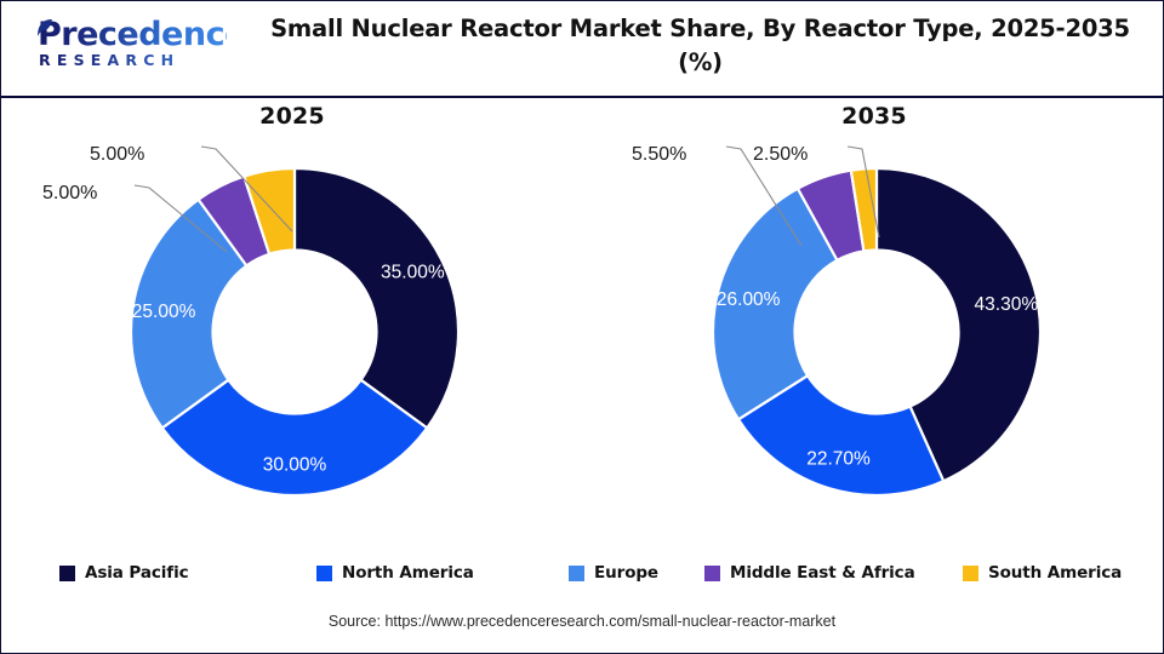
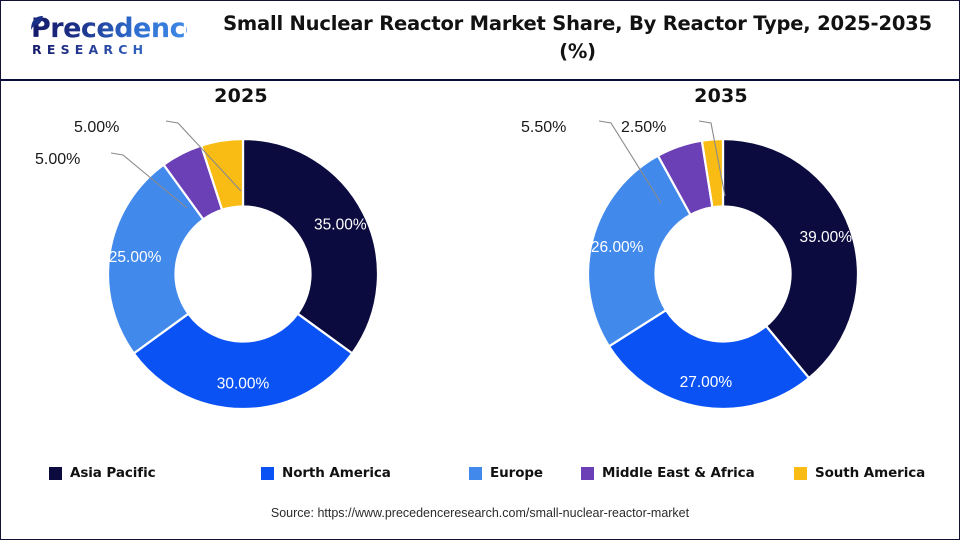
2035/Asia Pacific: 43.30% -> 39.00%
2035/North America: 22.70% -> 27.00%
